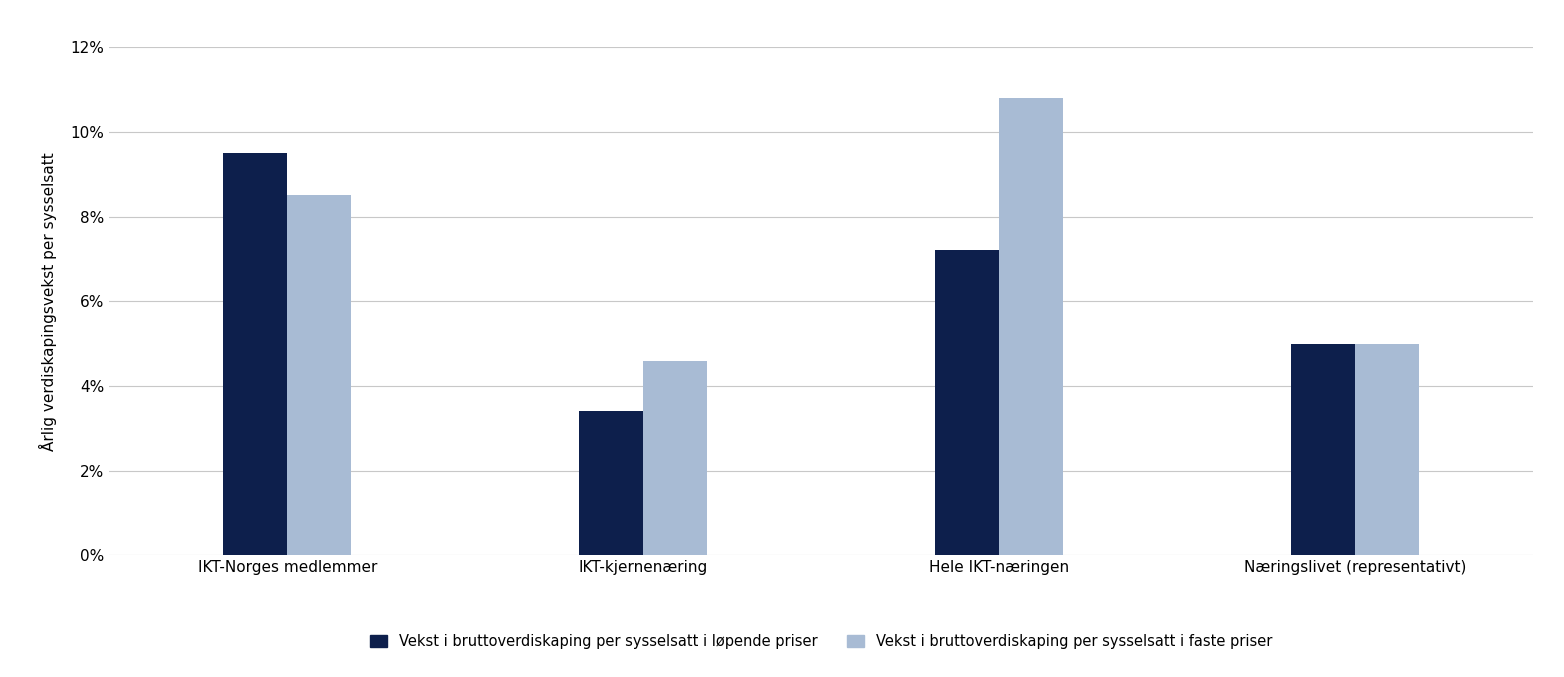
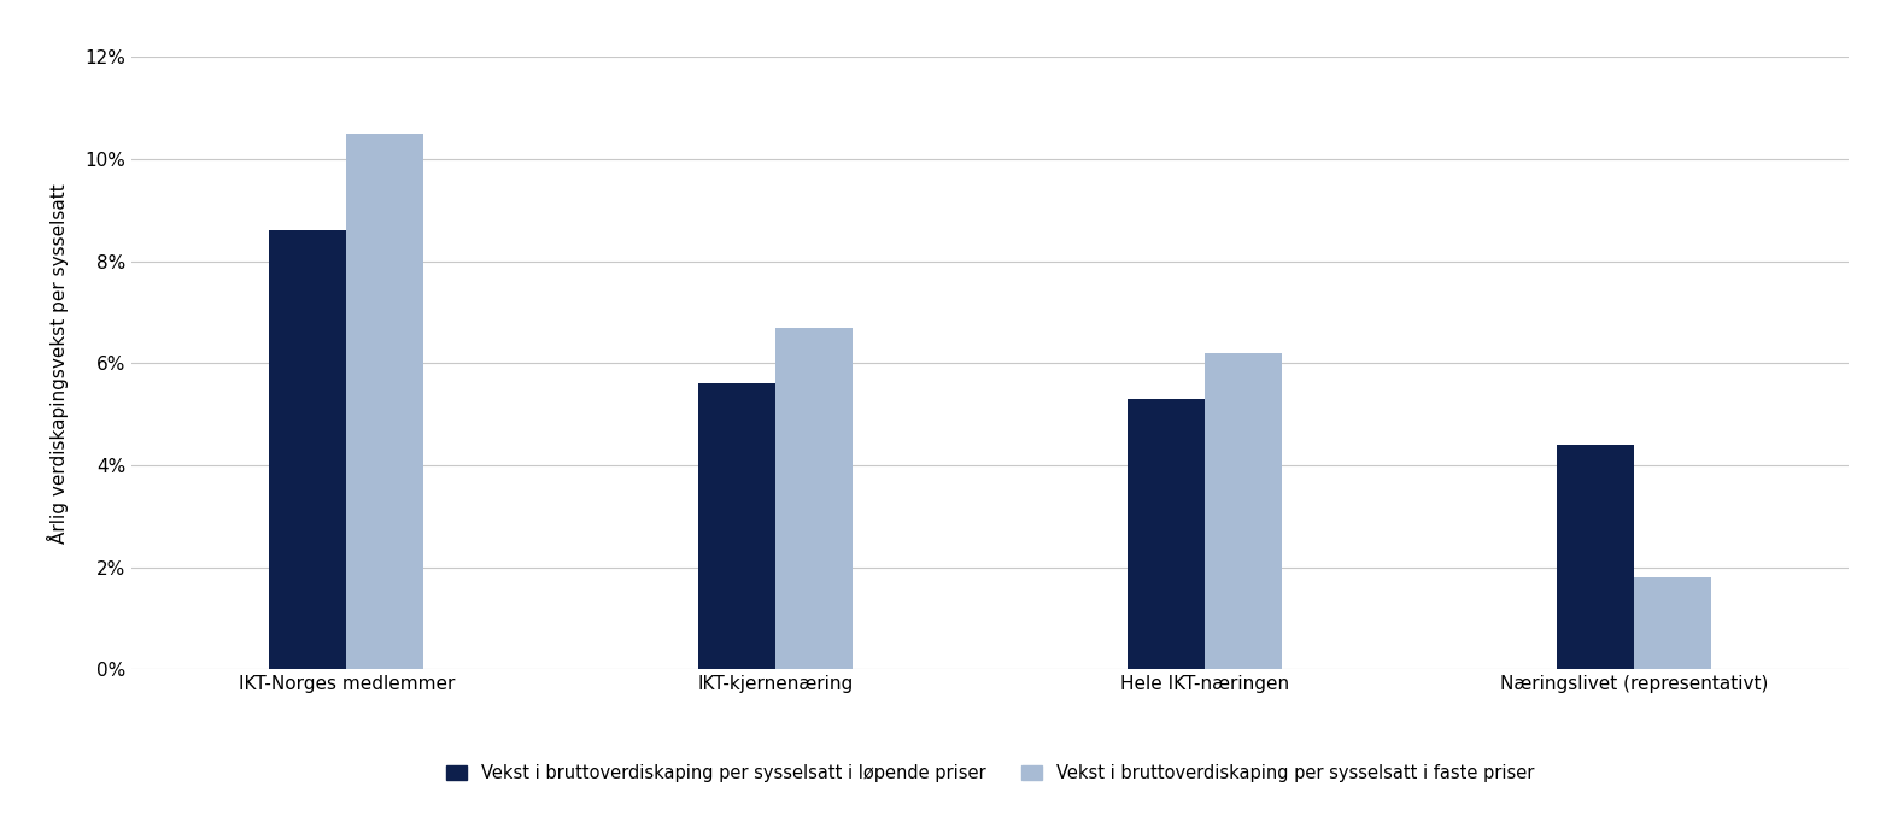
Vekst i bruttoverdiskaping per sysselsatt i løpende priser/IKT-Norges medlemmer: 9.5% -> 8.6%
Vekst i bruttoverdiskaping per sysselsatt i faste priser/IKT-Norges medlemmer: 8.5% -> 10.5%
Vekst i bruttoverdiskaping per sysselsatt i løpende priser/IKT-kjernenæring: 3.4% -> 5.6%
Vekst i bruttoverdiskaping per sysselsatt i faste priser/IKT-kjernenæring: 4.6% -> 6.7%
Vekst i bruttoverdiskaping per sysselsatt i løpende priser/Hele IKT-næringen: 7.2% -> 5.3%
Vekst i bruttoverdiskaping per sysselsatt i faste priser/Hele IKT-næringen: 10.8% -> 6.2%
Vekst i bruttoverdiskaping per sysselsatt i løpende priser/Næringslivet (representativt): 5.0% -> 4.4%
Vekst i bruttoverdiskaping per sysselsatt i faste priser/Næringslivet (representativt): 5.0% -> 1.8%
